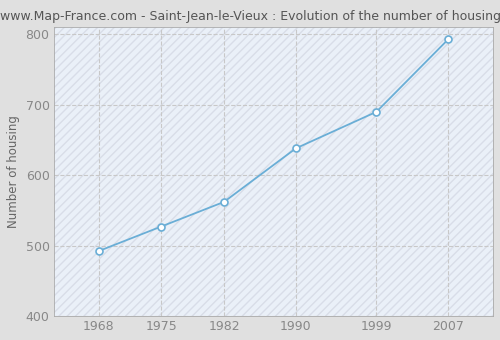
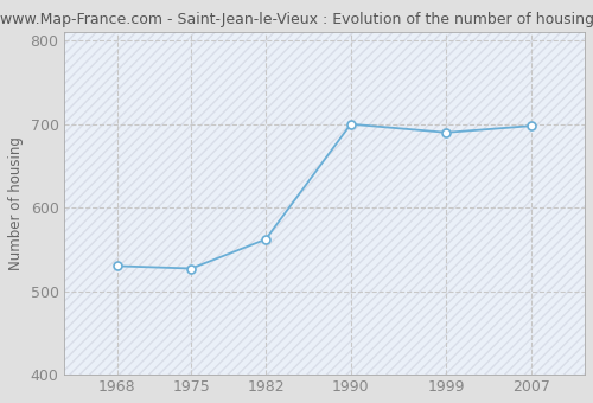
1968: 492 -> 530
1990: 638 -> 700
2007: 793 -> 698
